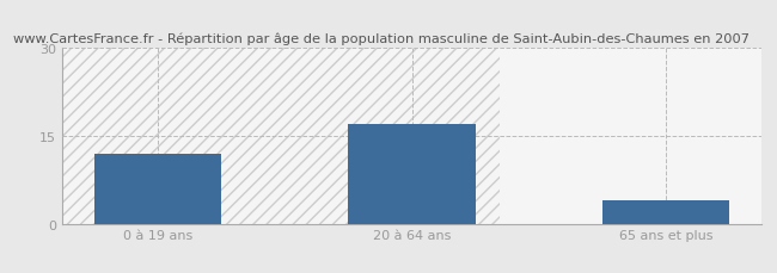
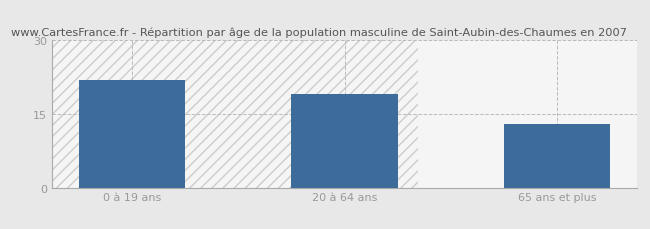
0 à 19 ans: 12 -> 22
20 à 64 ans: 17 -> 19
65 ans et plus: 4 -> 13
